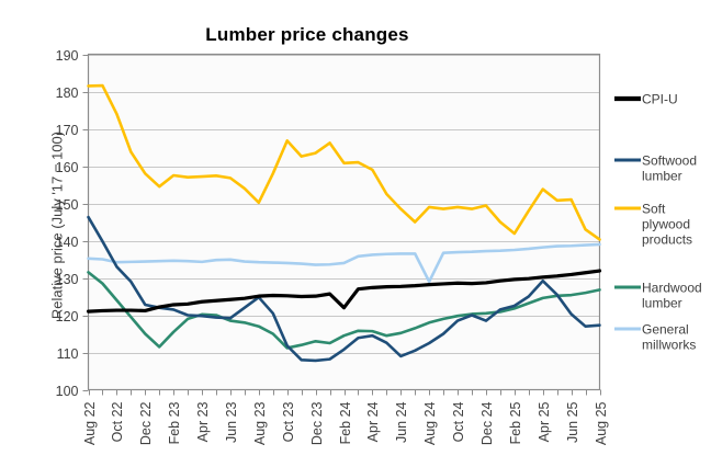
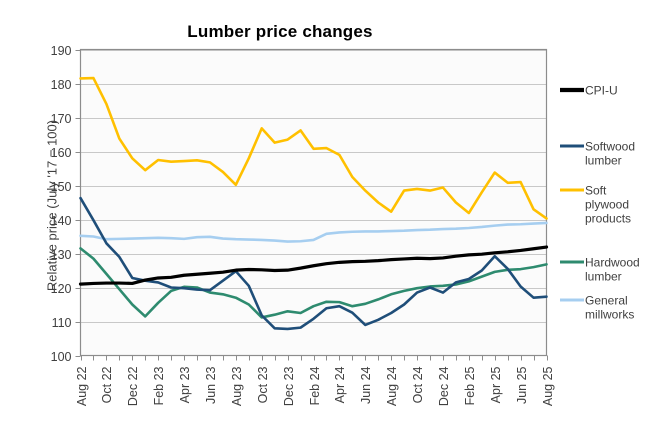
CPI-U/Feb 24: 122 -> 126
Soft plywood products/Aug 24: 149 -> 142
General millworks/Aug 24: 129 -> 137
